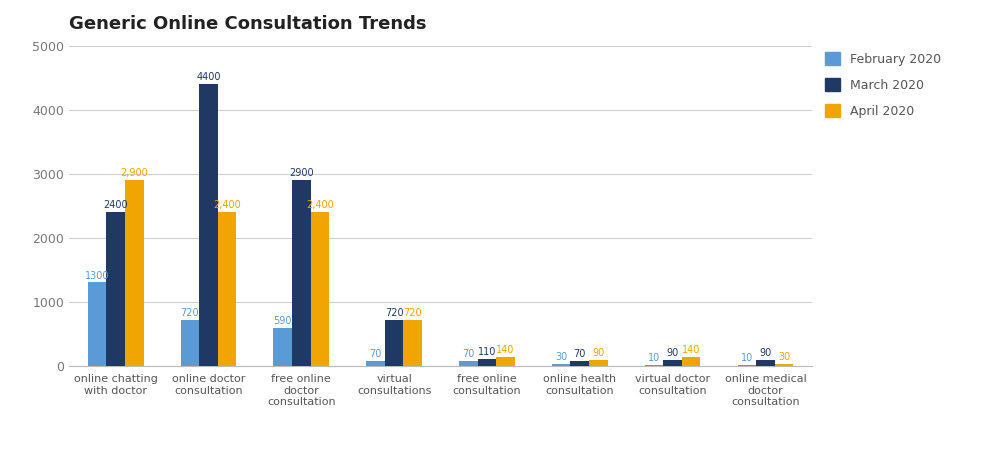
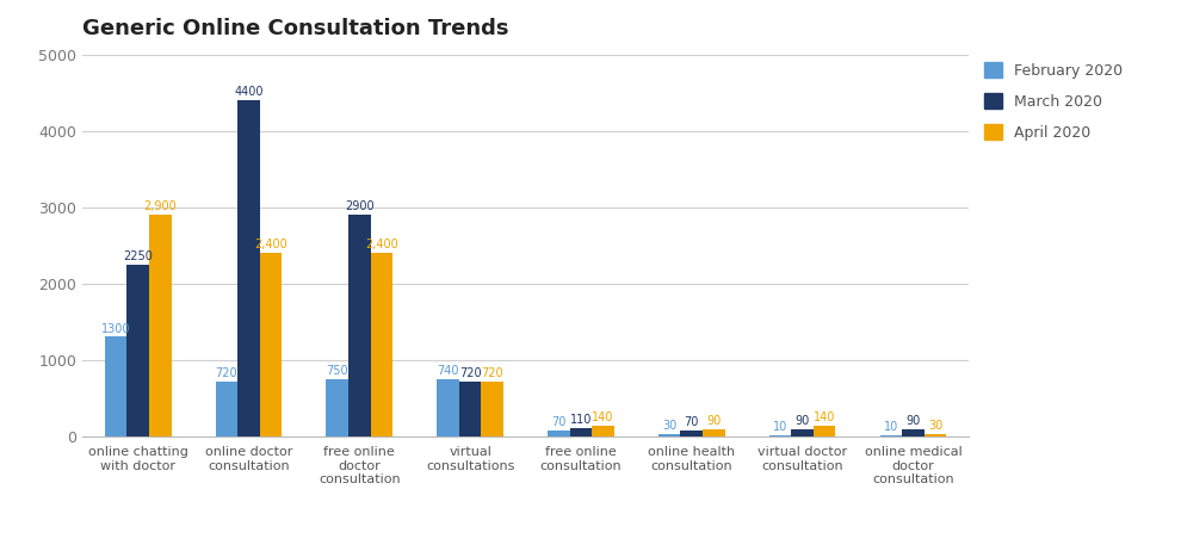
March 2020/online chatting with doctor: 2400 -> 2250
February 2020/free online doctor consultation: 590 -> 750
February 2020/virtual consultations: 70 -> 740
